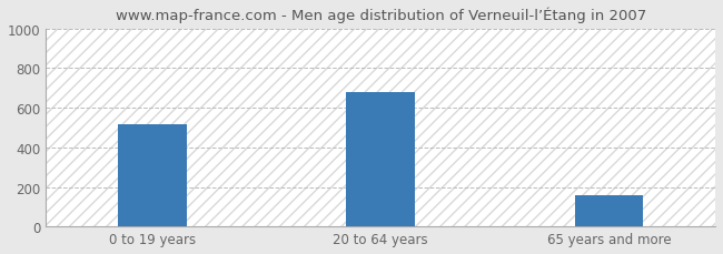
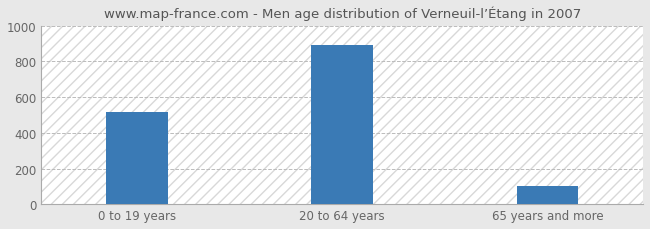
20 to 64 years: 680 -> 890
65 years and more: 160 -> 100
